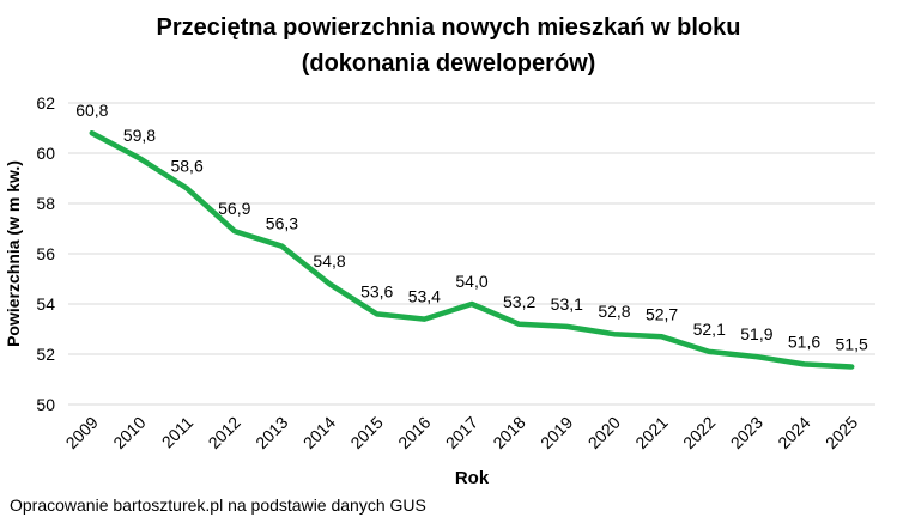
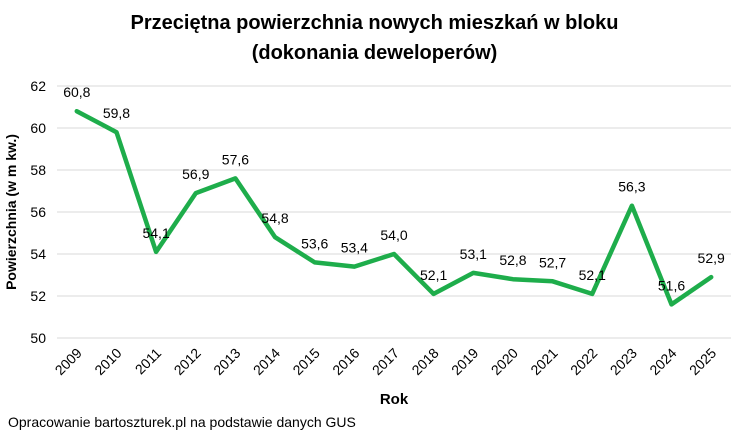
2011: 58,6 -> 54,1
2013: 56,3 -> 57,6
2018: 53,2 -> 52,1
2023: 51,9 -> 56,3
2025: 51,5 -> 52,9
